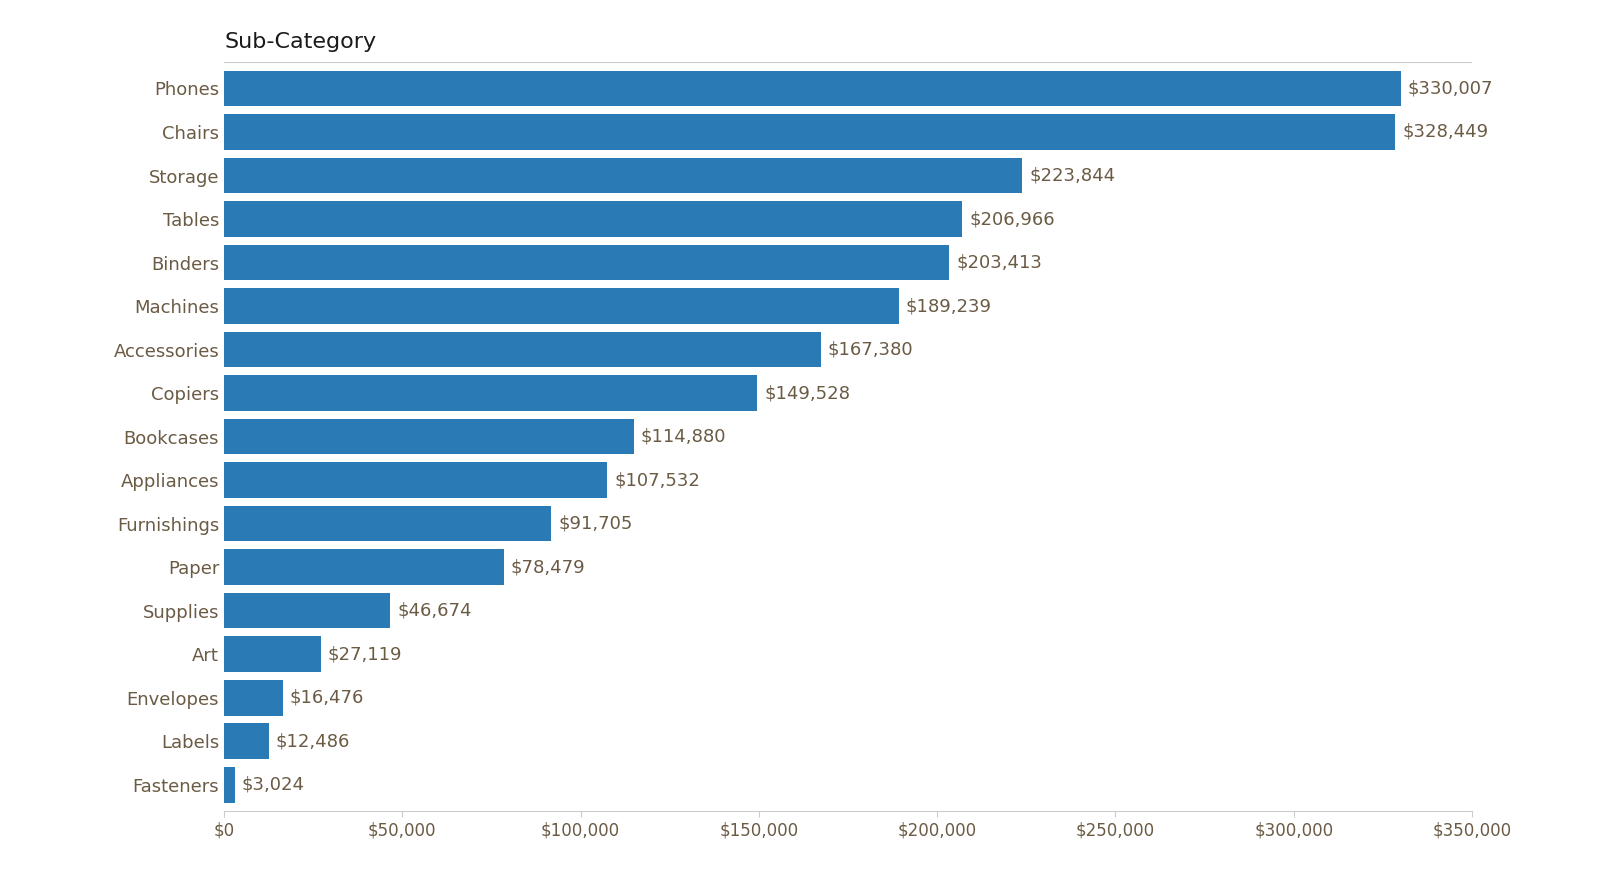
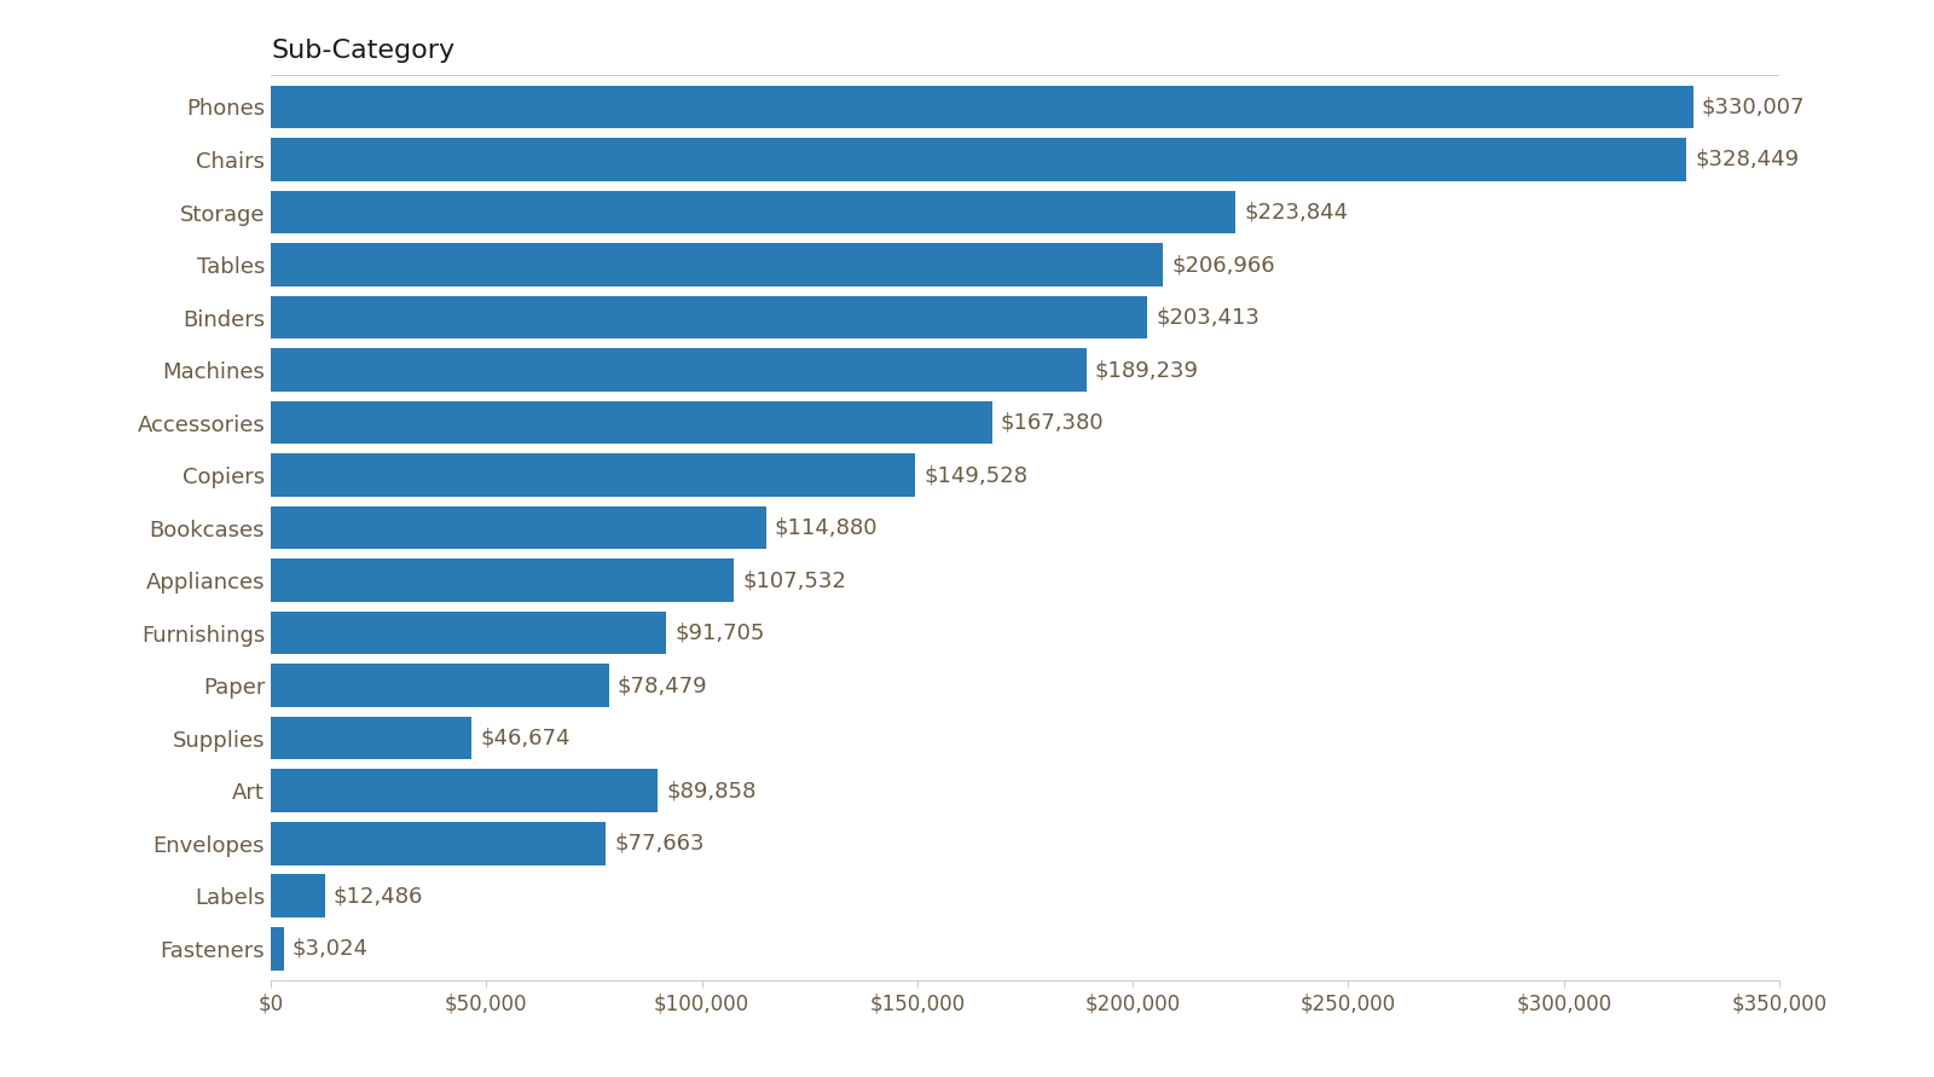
Art: $27,119 -> $89,858
Envelopes: $16,476 -> $77,663
